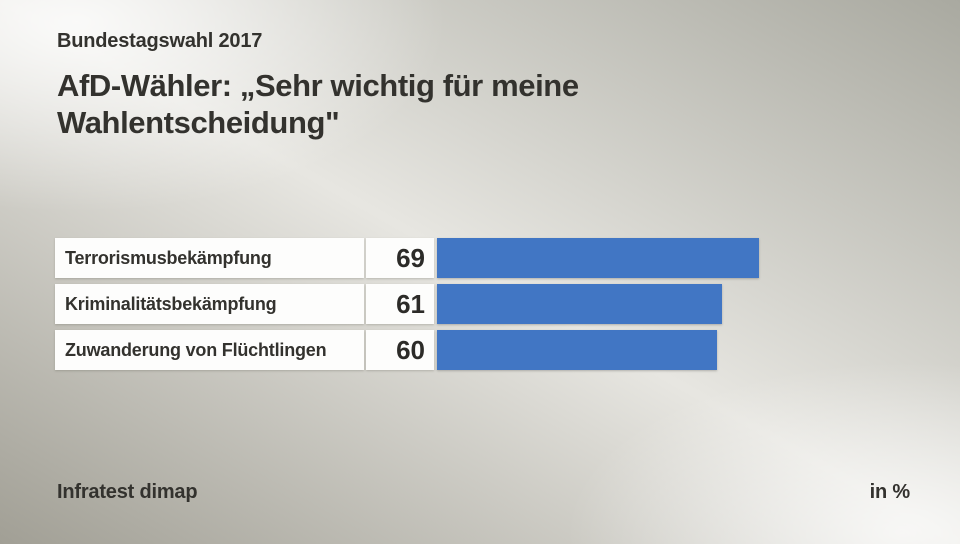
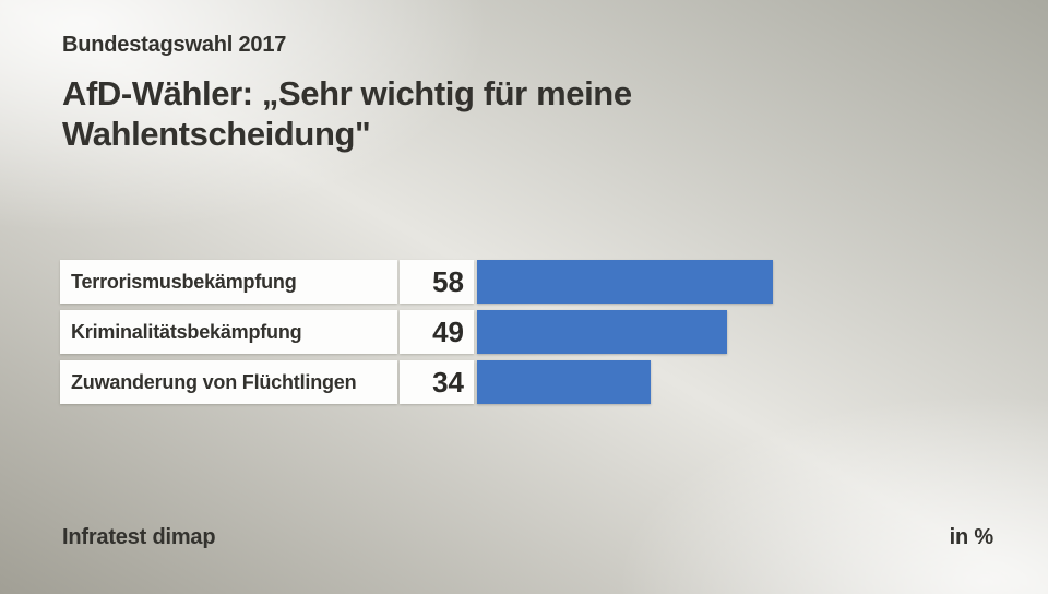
Terrorismusbekämpfung: 69 -> 58
Kriminalitätsbekämpfung: 61 -> 49
Zuwanderung von Flüchtlingen: 60 -> 34
